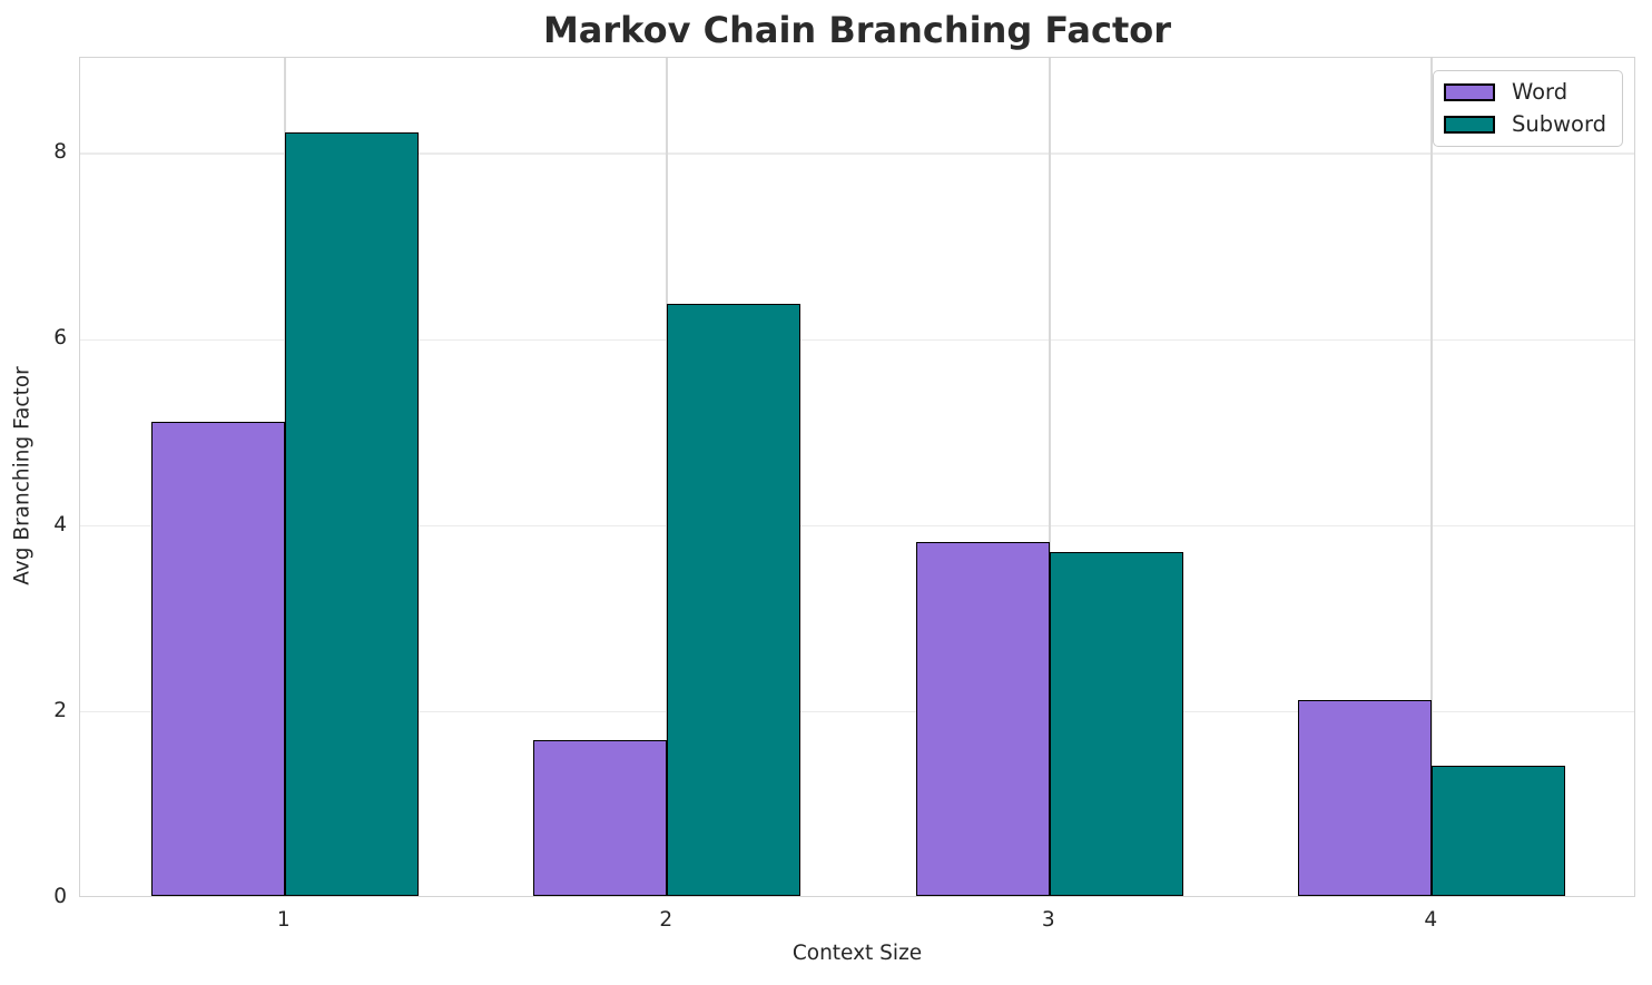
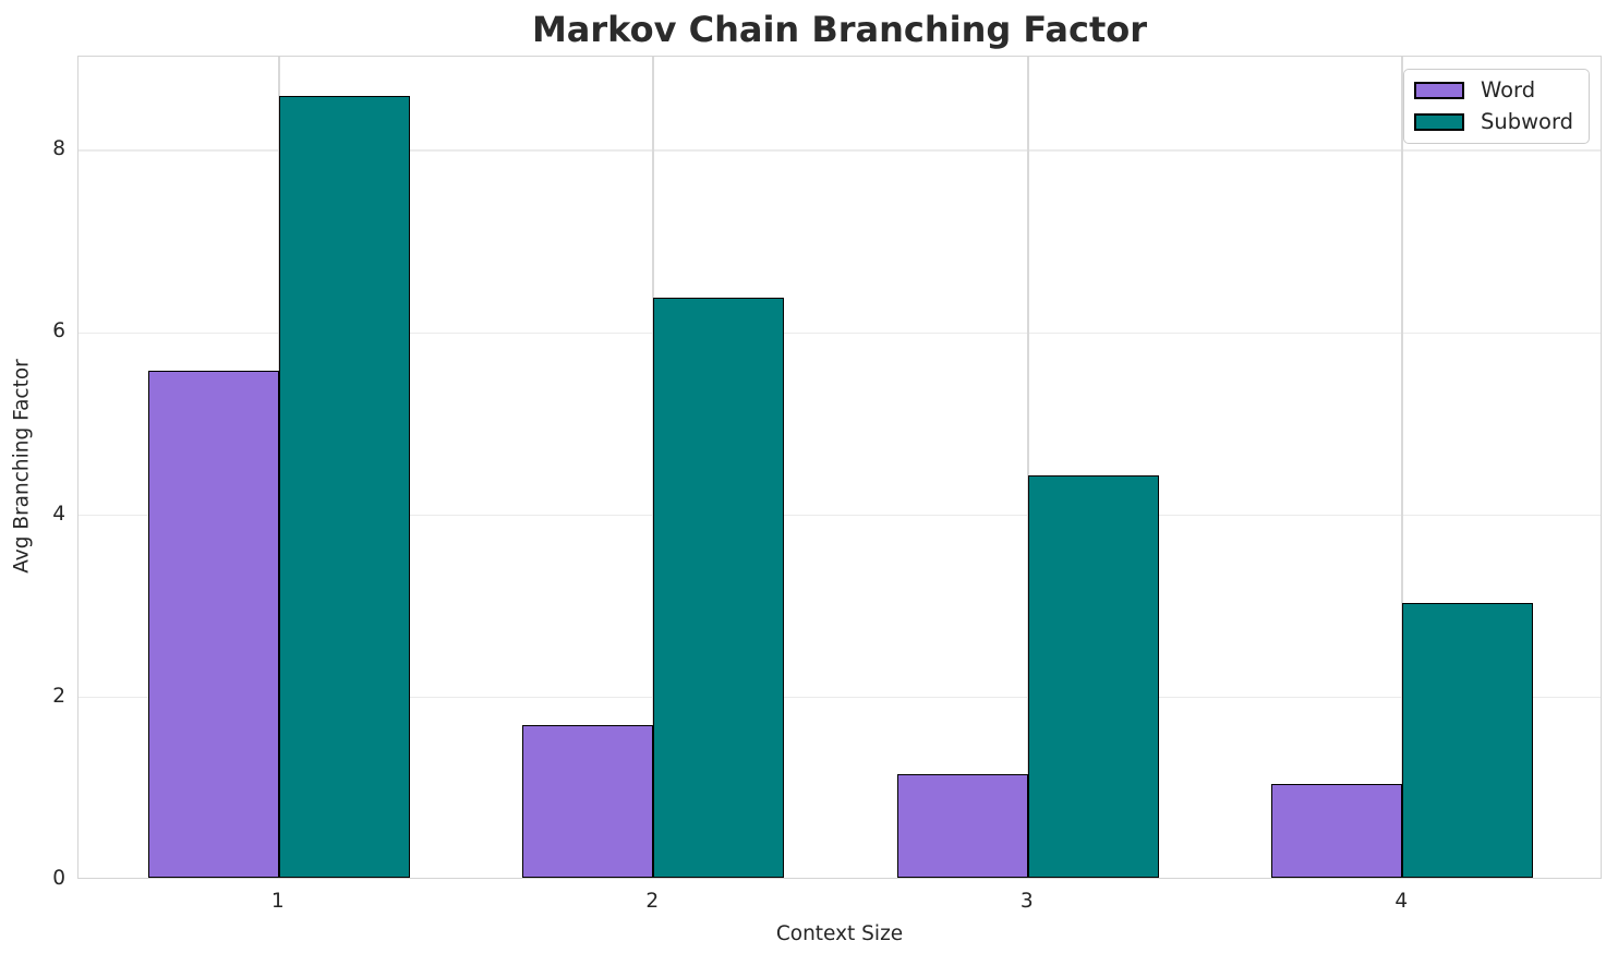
Word/1: 5.1 -> 5.6
Subword/1: 8.2 -> 8.6
Word/3: 3.8 -> 1.1
Subword/3: 3.7 -> 4.4
Word/4: 2.1 -> 1.0
Subword/4: 1.4 -> 3.0
